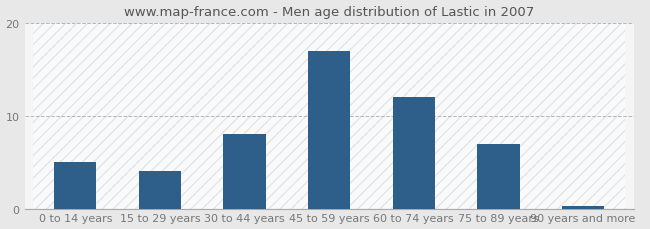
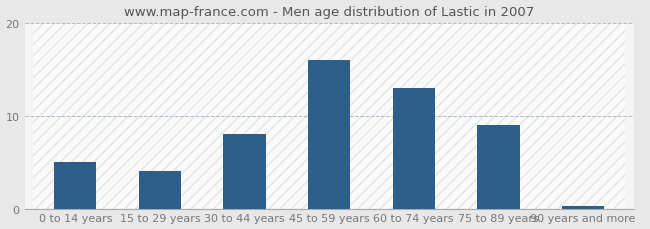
45 to 59 years: 17.0 -> 16.0
60 to 74 years: 12.0 -> 13.0
75 to 89 years: 7.0 -> 9.0
